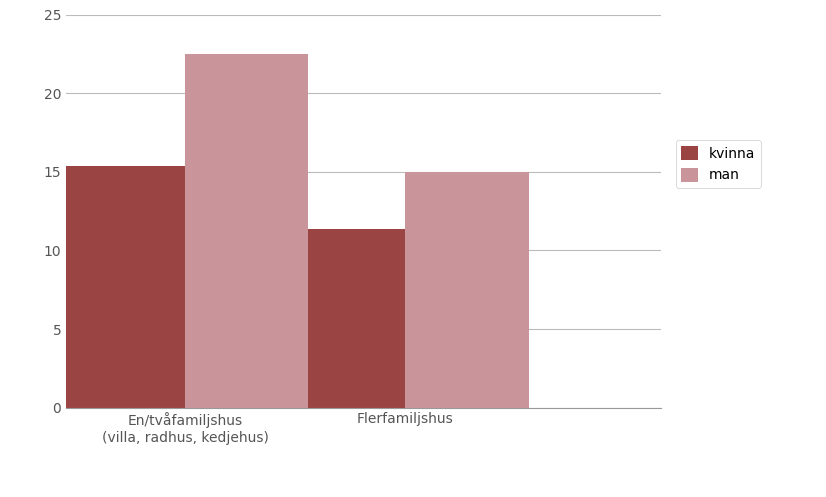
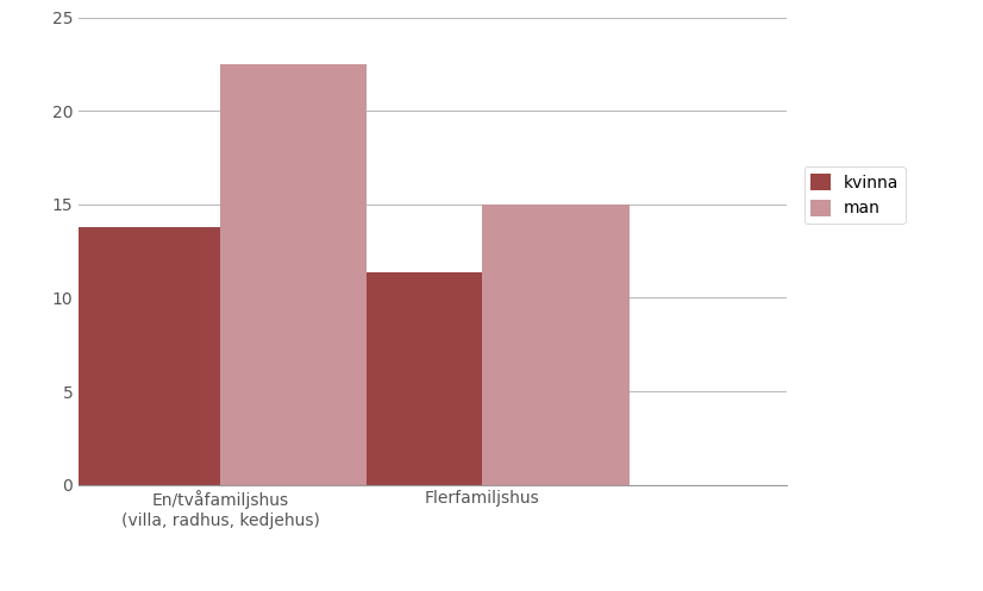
kvinna/En/tvåfamiljshus (villa, radhus, kedjehus): 15.4 -> 13.8
